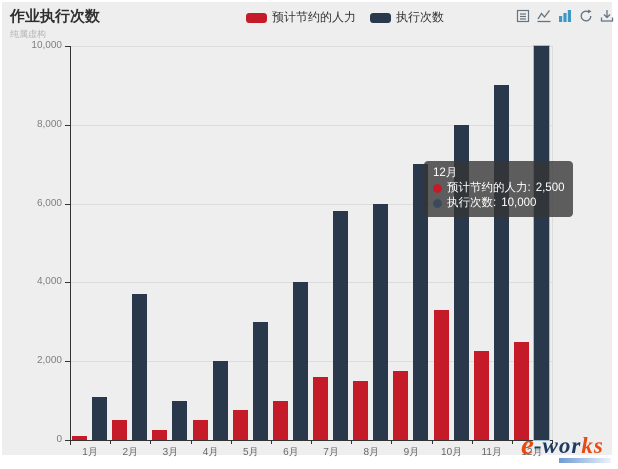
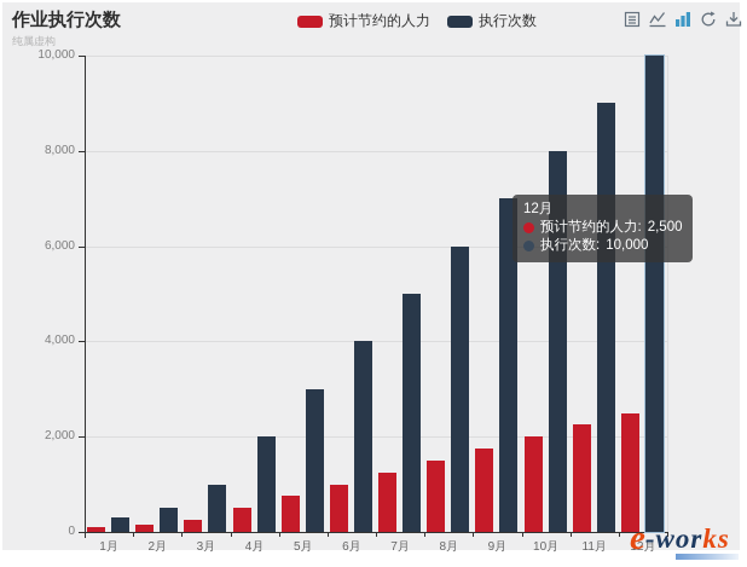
执行次数/1月: 1100 -> 300
预计节约的人力/2月: 500 -> 200
执行次数/2月: 3700 -> 500
预计节约的人力/7月: 1600 -> 1200
执行次数/7月: 5800 -> 5000
预计节约的人力/10月: 3300 -> 2000
